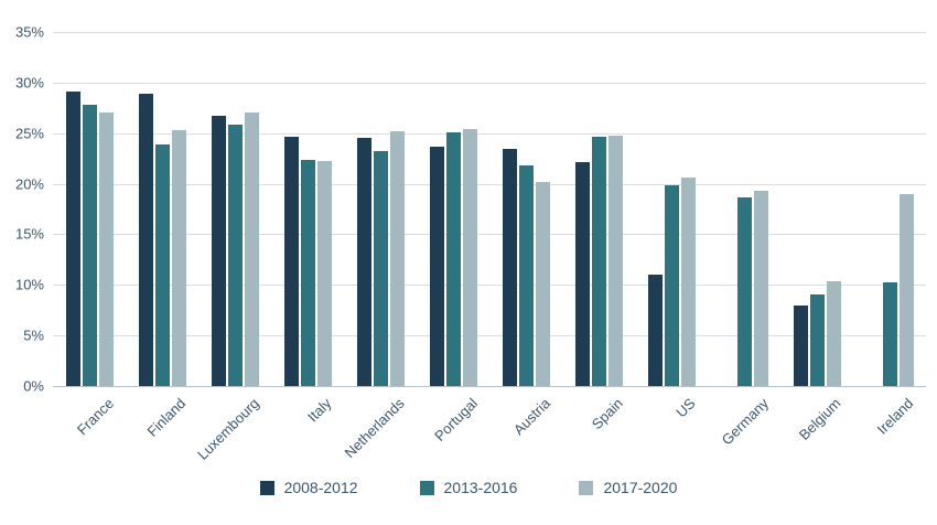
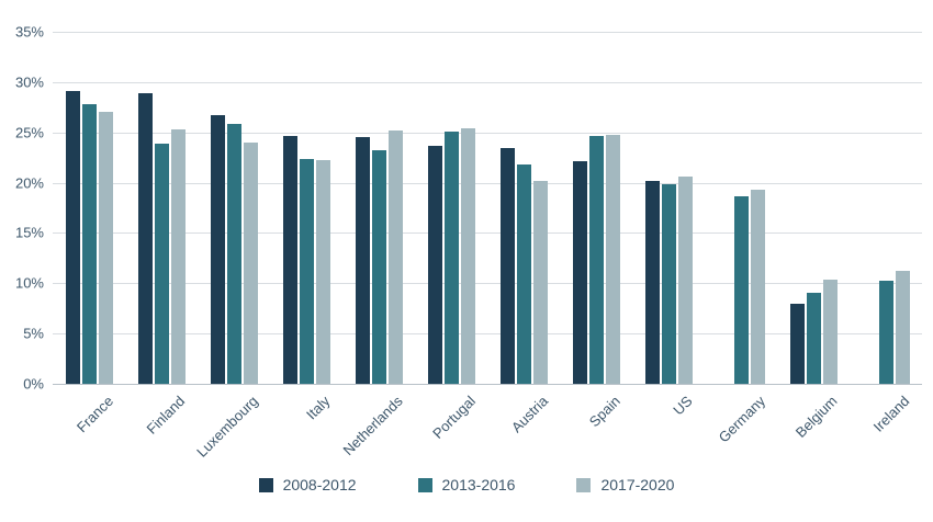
2017-2020/Luxembourg: 27% -> 24%
2008-2012/US: 11% -> 20%
2017-2020/Ireland: 19% -> 11%
